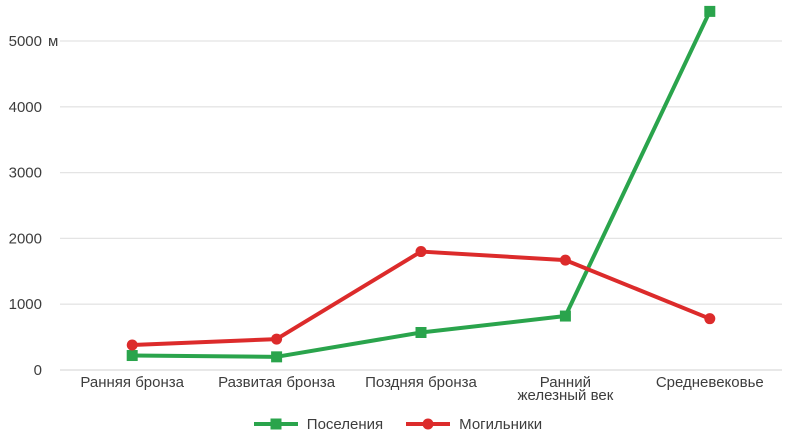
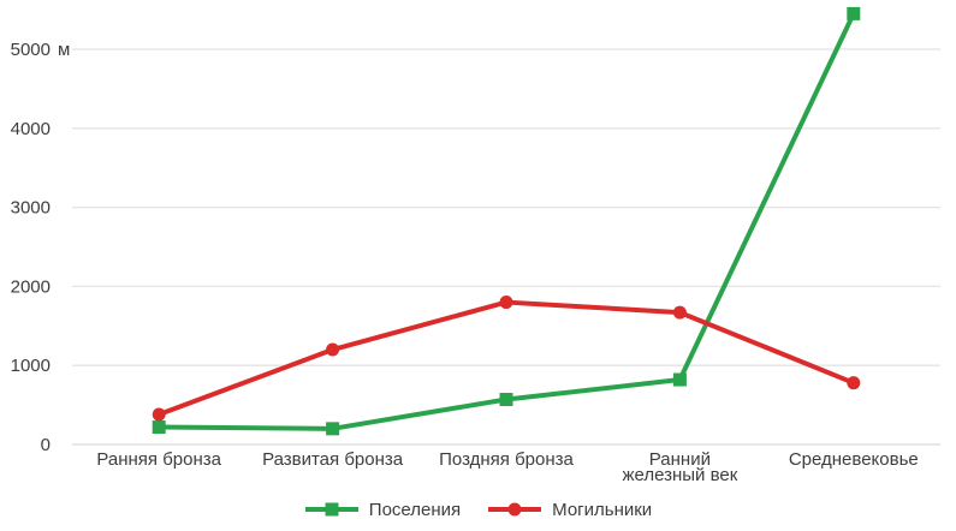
Могильники/Развитая бронза: 500 -> 1200
